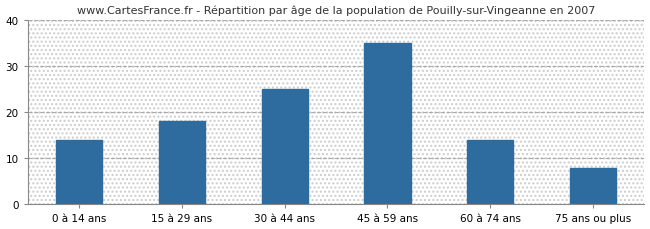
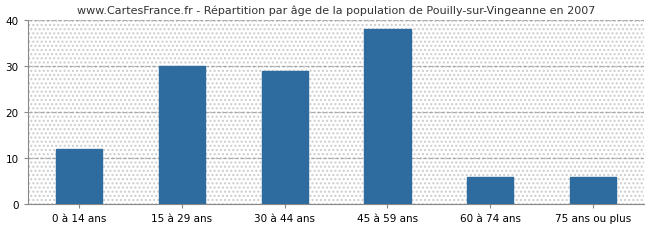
0 à 14 ans: 14 -> 12
15 à 29 ans: 18 -> 30
30 à 44 ans: 25 -> 29
45 à 59 ans: 35 -> 38
60 à 74 ans: 14 -> 6
75 ans ou plus: 8 -> 6
